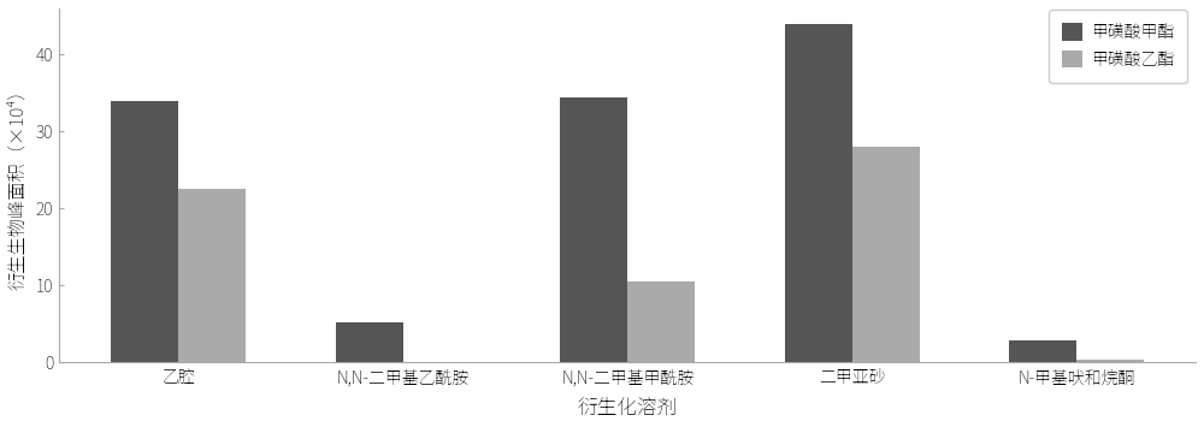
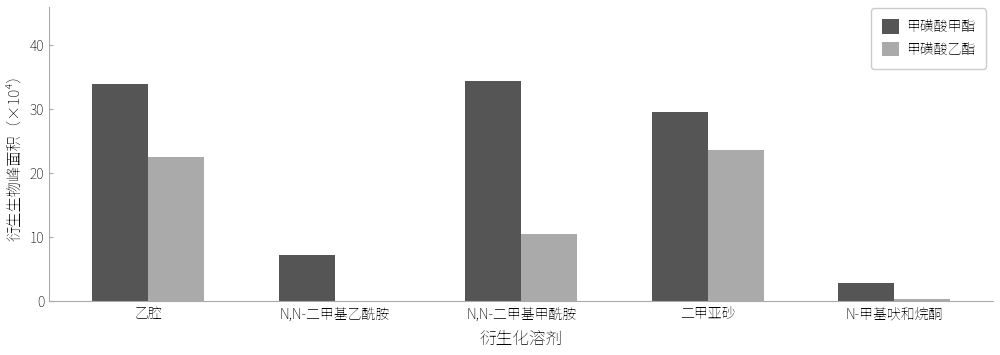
甲磺酸甲酯/N,N-二甲基乙酰胺: 5.2 -> 7.2
甲磺酸甲酯/二甲亚砂: 44.0 -> 29.6
甲磺酸乙酯/二甲亚砂: 28.0 -> 23.6
